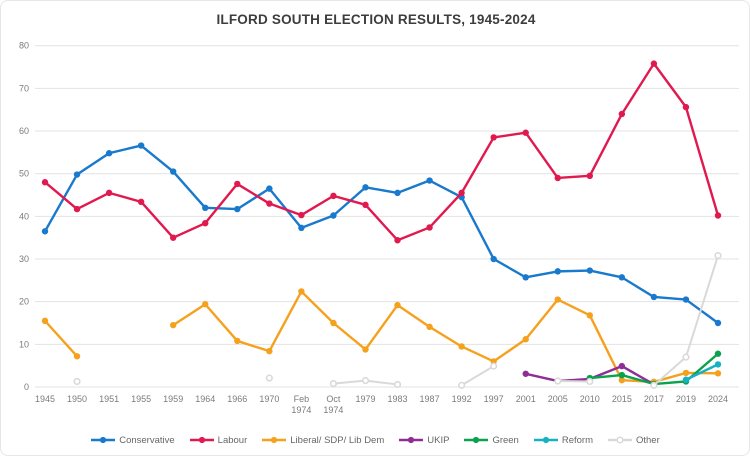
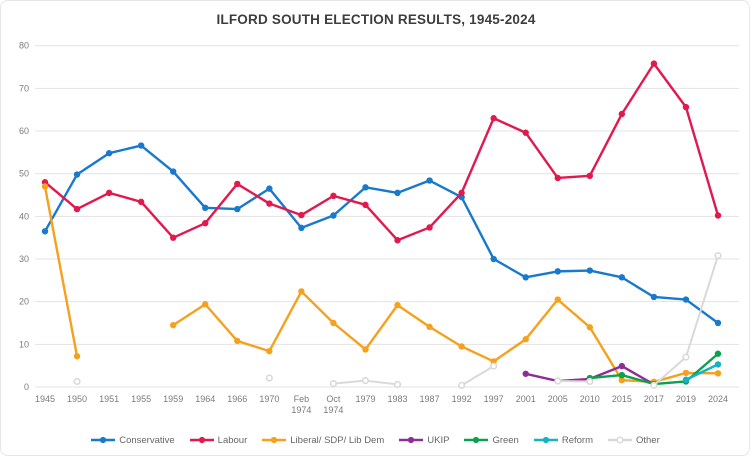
Liberal/ SDP/ Lib Dem/1945: 16 -> 47
Labour/1997: 58 -> 63
Liberal/ SDP/ Lib Dem/2010: 17 -> 14
